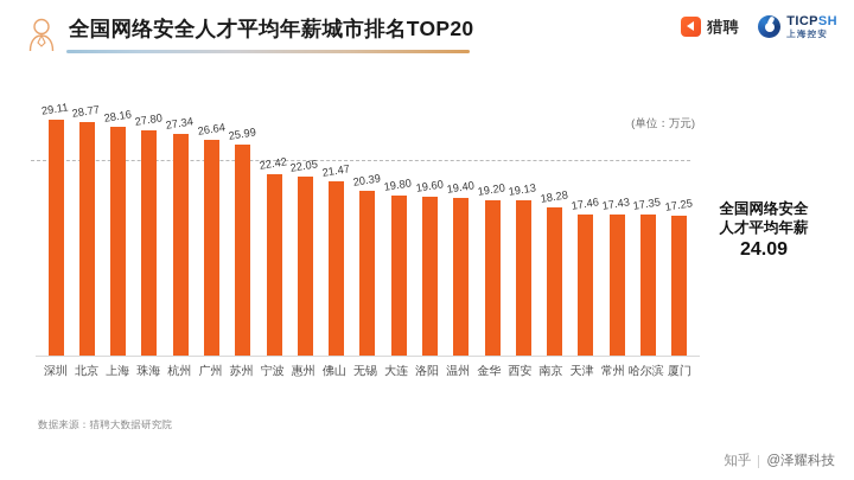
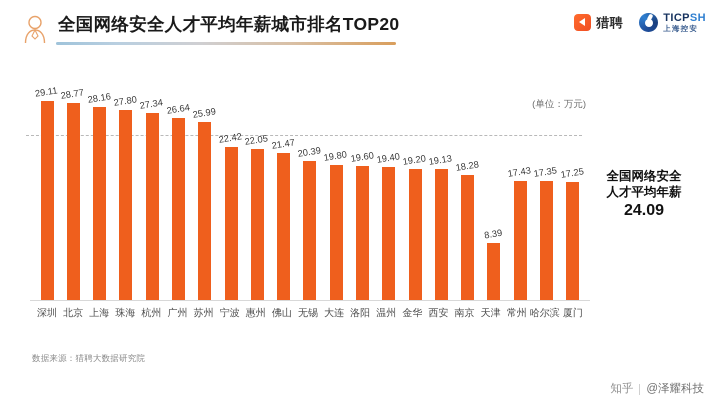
天津: 17.46 -> 8.39
